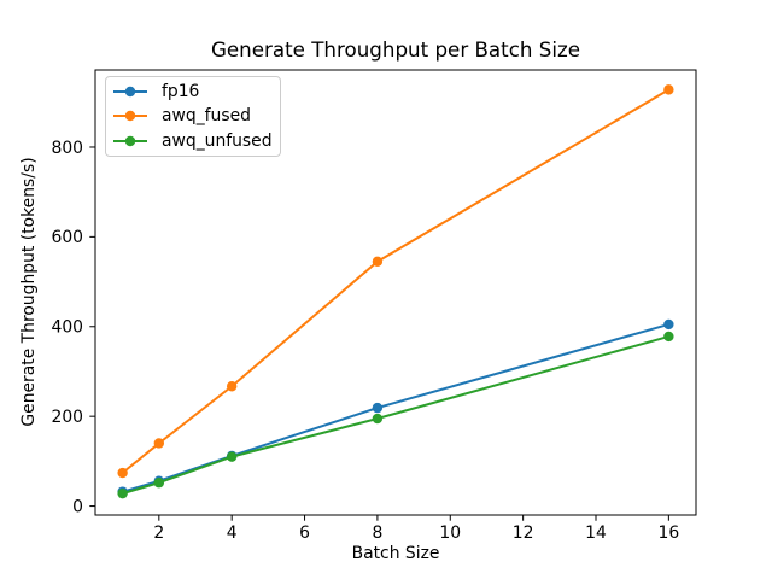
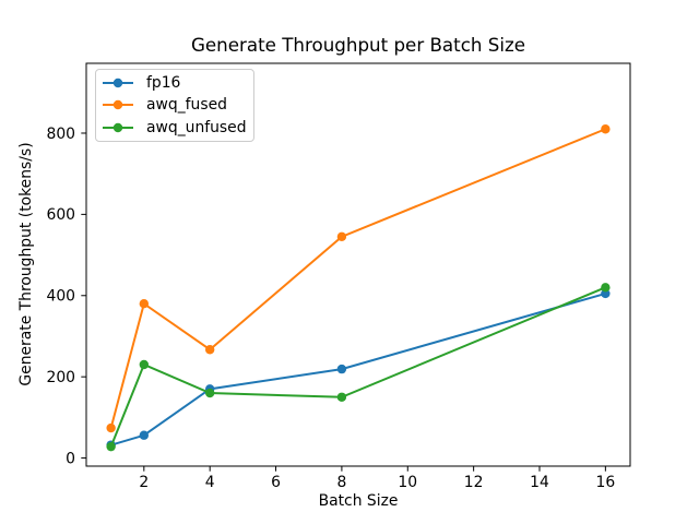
awq_fused/2: 140 -> 380
awq_unfused/2: 50 -> 230
fp16/4: 110 -> 170
awq_unfused/4: 110 -> 160
awq_unfused/8: 200 -> 150
awq_fused/16: 930 -> 810
awq_unfused/16: 380 -> 420
